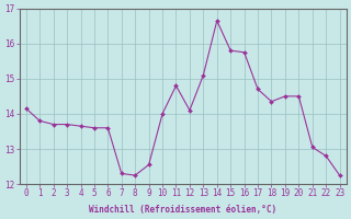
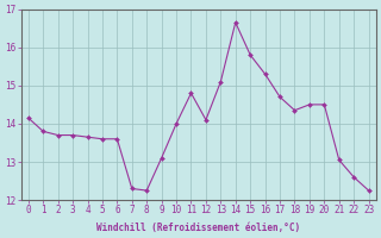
9: 12.55 -> 13.10
16: 15.75 -> 15.30
22: 12.80 -> 12.60
